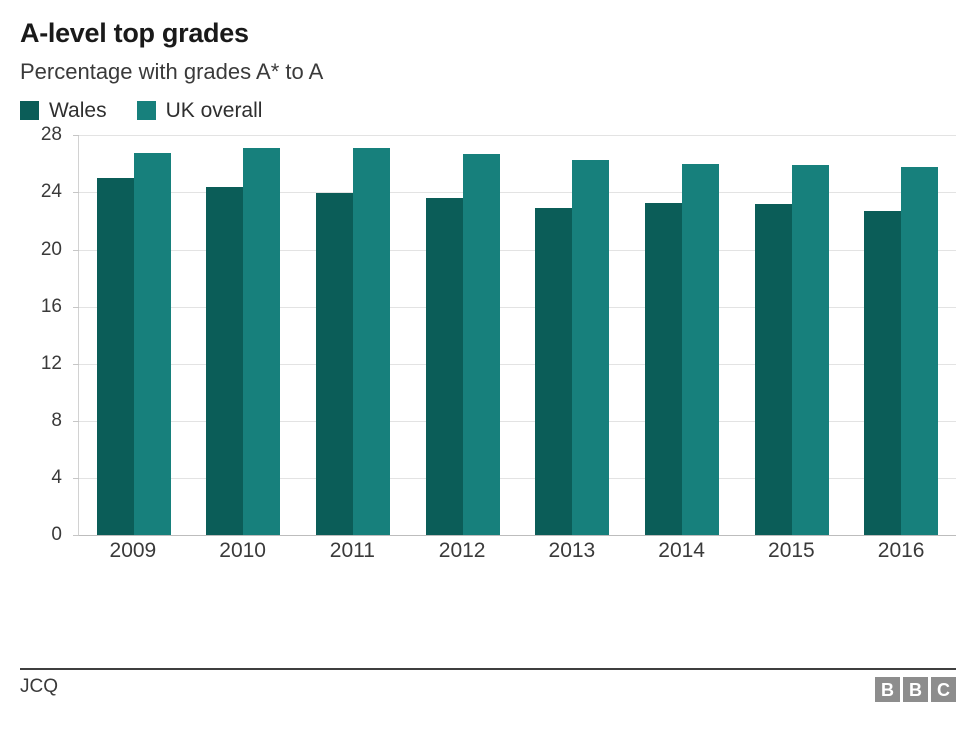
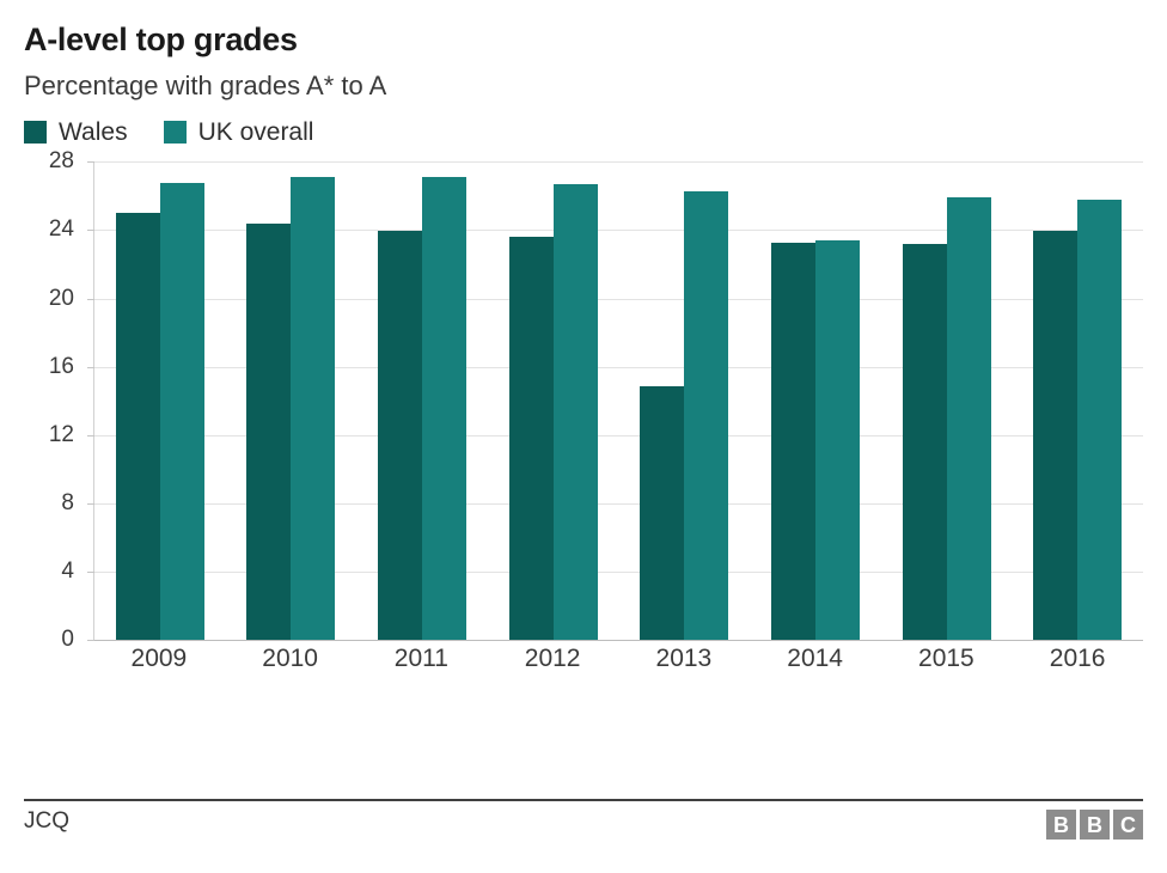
Wales/2013: 22.9 -> 14.9
UK overall/2014: 26.0 -> 23.4
Wales/2016: 22.7 -> 24.0
